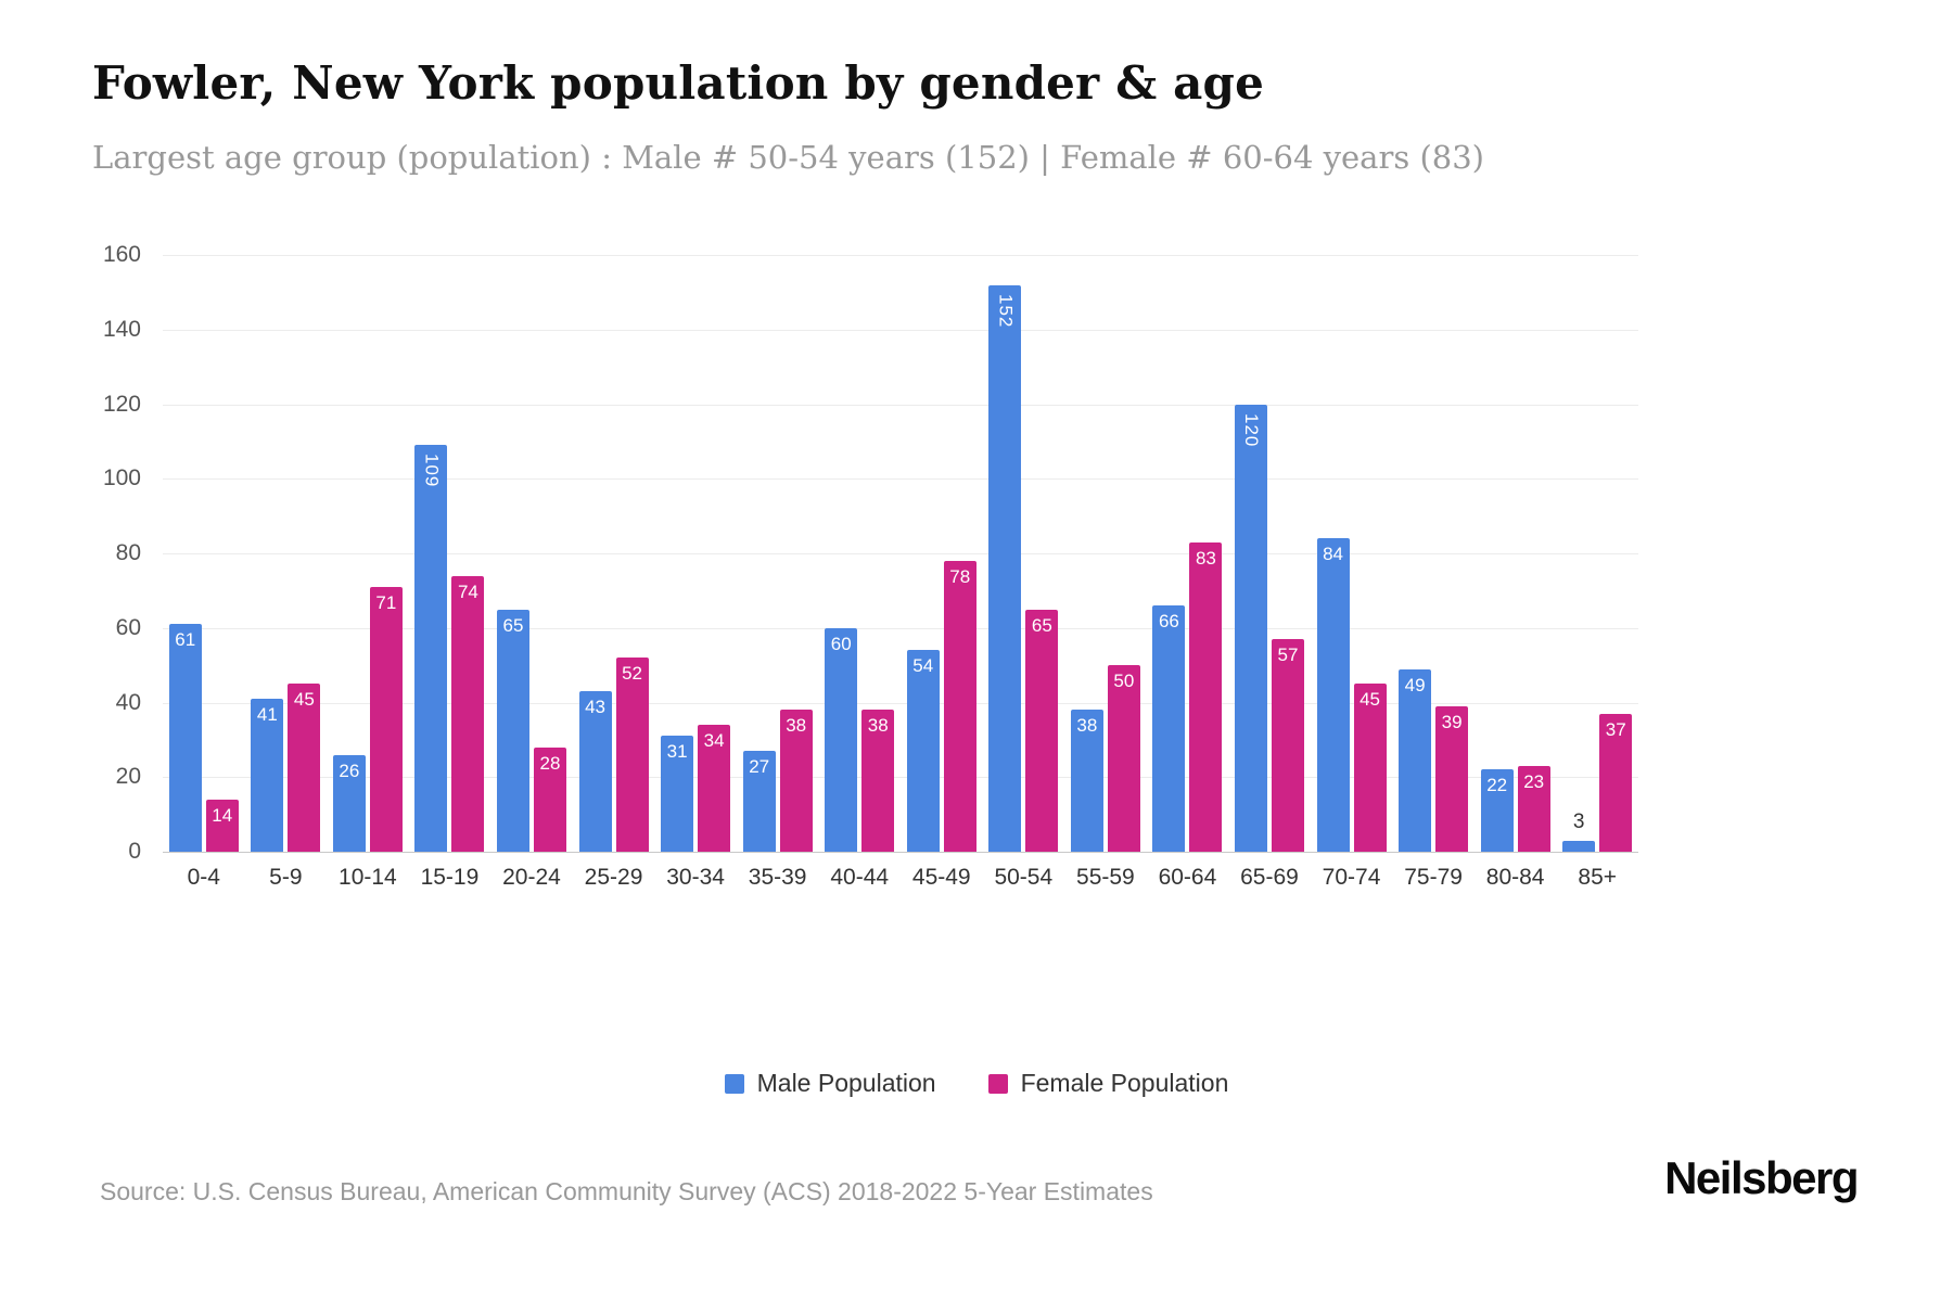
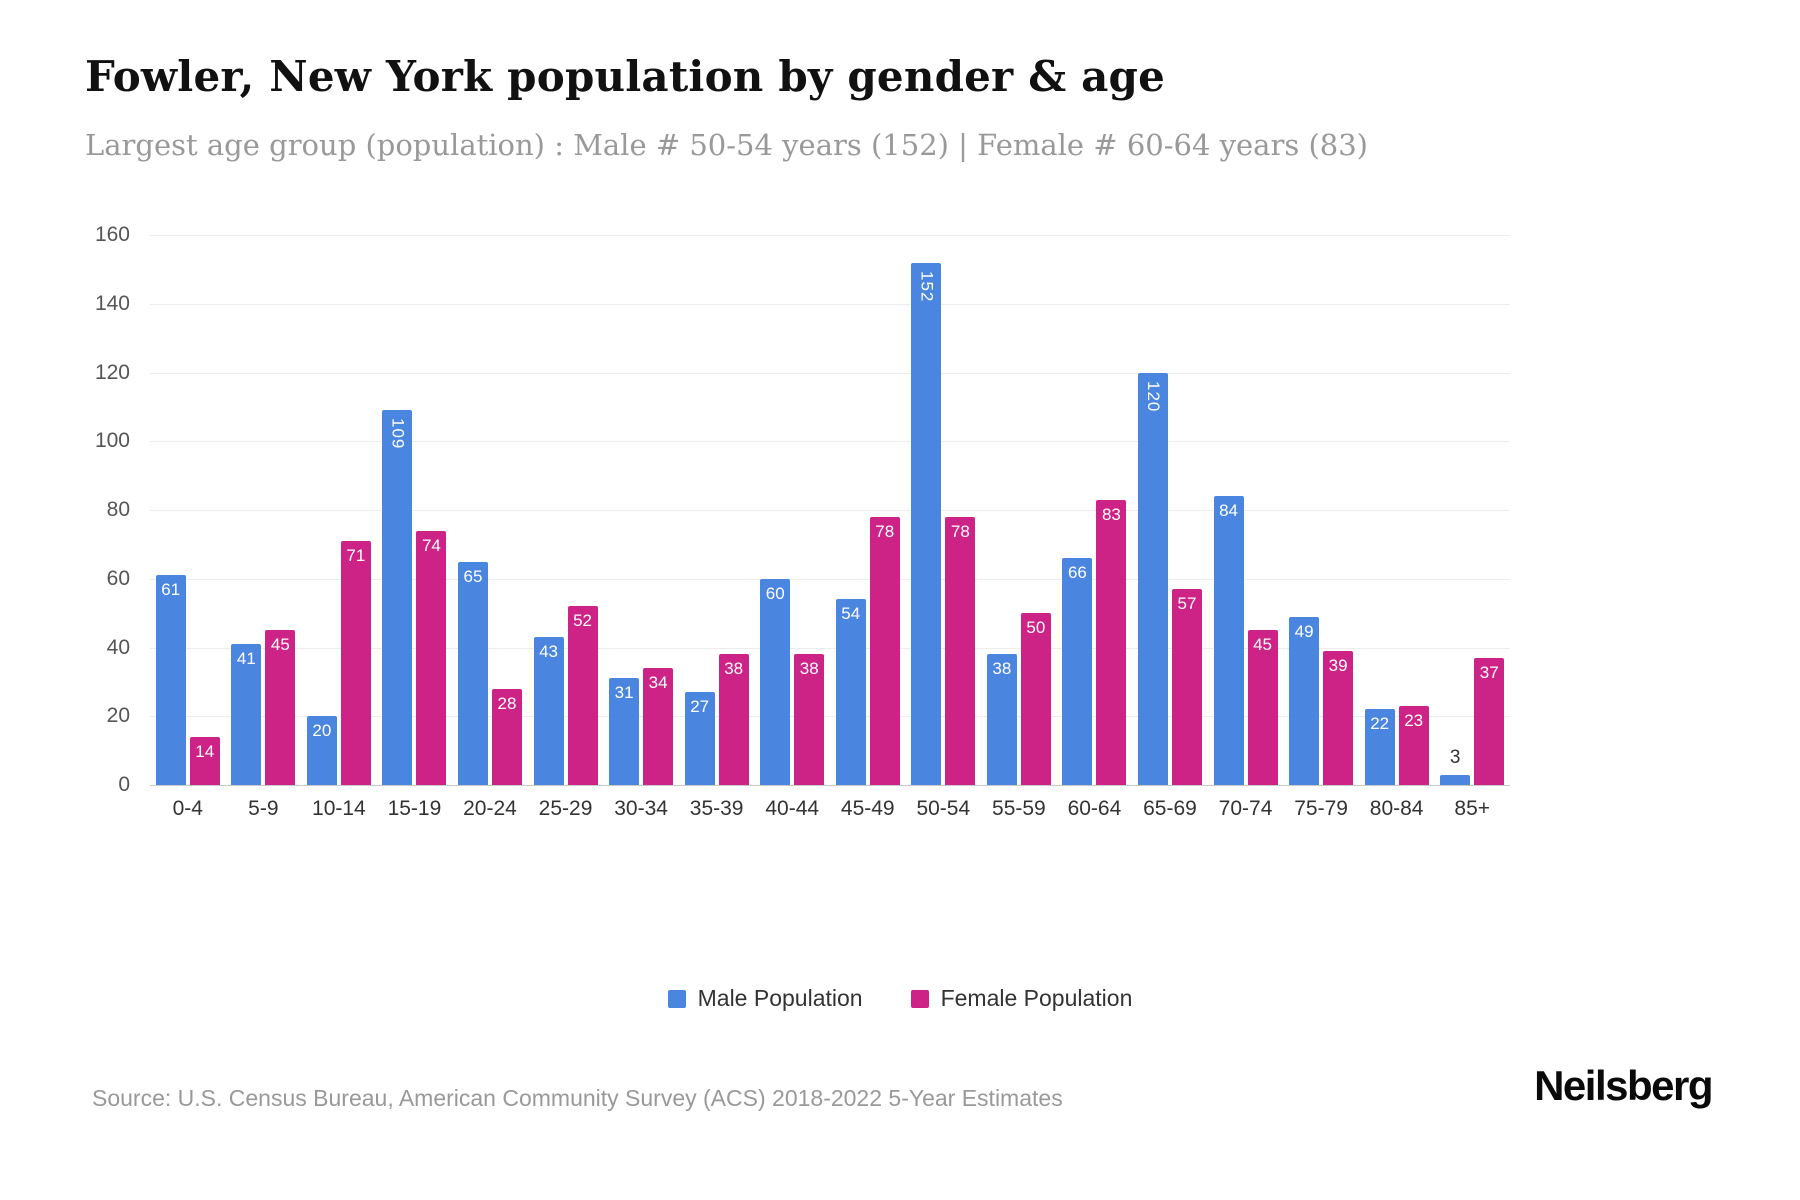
Male Population/10-14: 26 -> 20
Female Population/50-54: 65 -> 78
